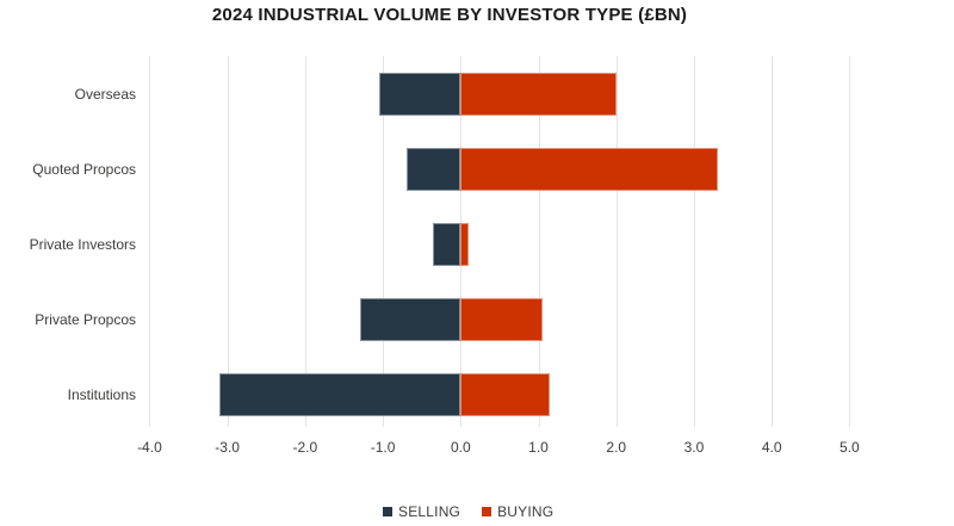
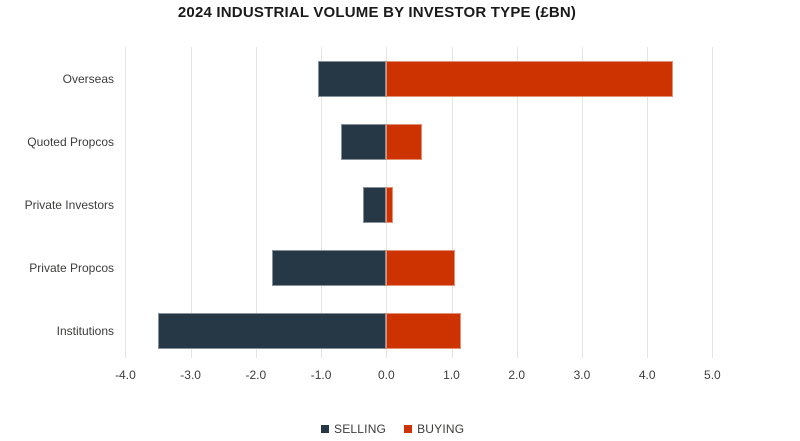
BUYING/Overseas: 2.0 -> 4.4
BUYING/Quoted Propcos: 3.3 -> 0.6
SELLING/Private Propcos: -1.3 -> -1.8
SELLING/Institutions: -3.1 -> -3.5
